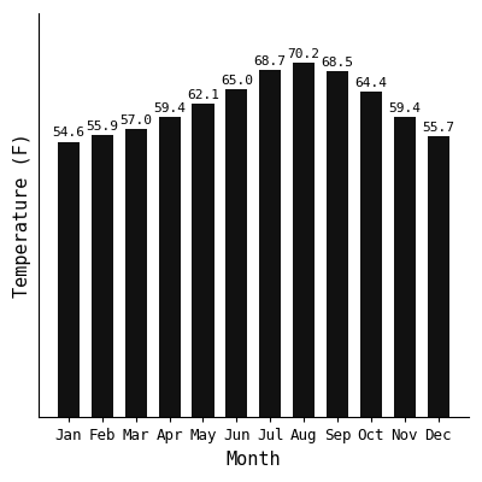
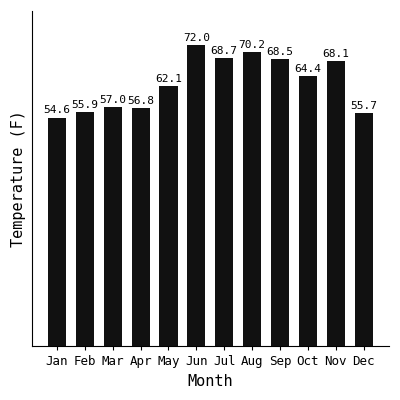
Apr: 59.4 -> 56.8
Jun: 65.0 -> 72.0
Nov: 59.4 -> 68.1
